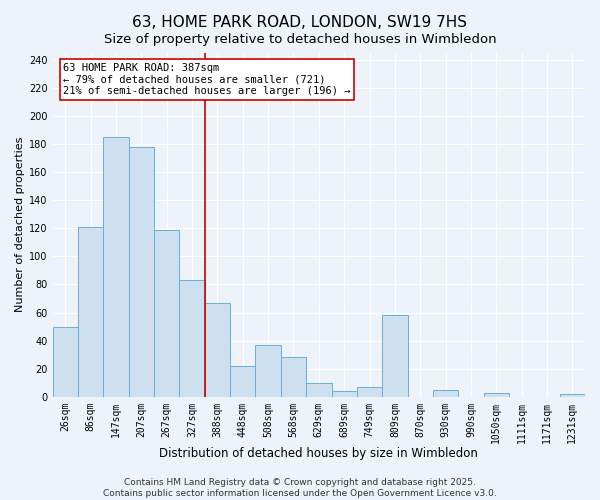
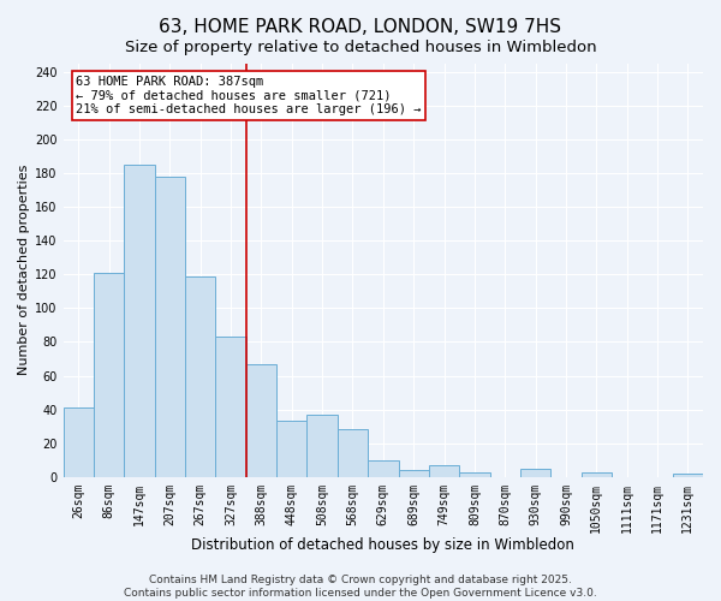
26sqm: 50 -> 41
448sqm: 22 -> 33
809sqm: 58 -> 3
